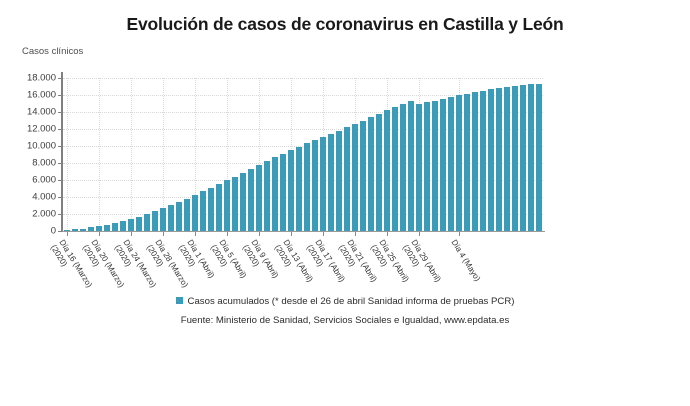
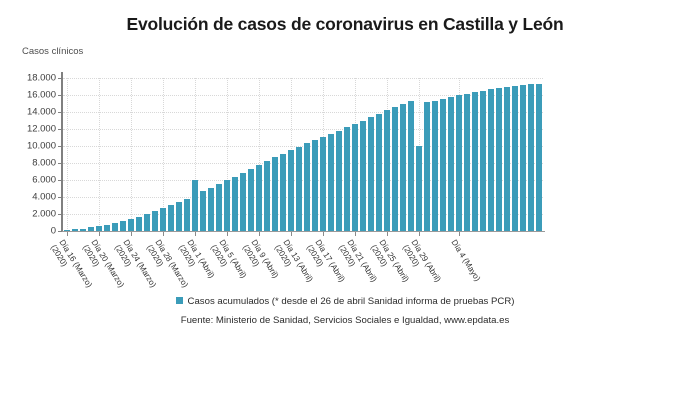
Día 1 (Abril) (2020): 4000 -> 6000
Día 29 (Abril) (2020): 15000 -> 10000
